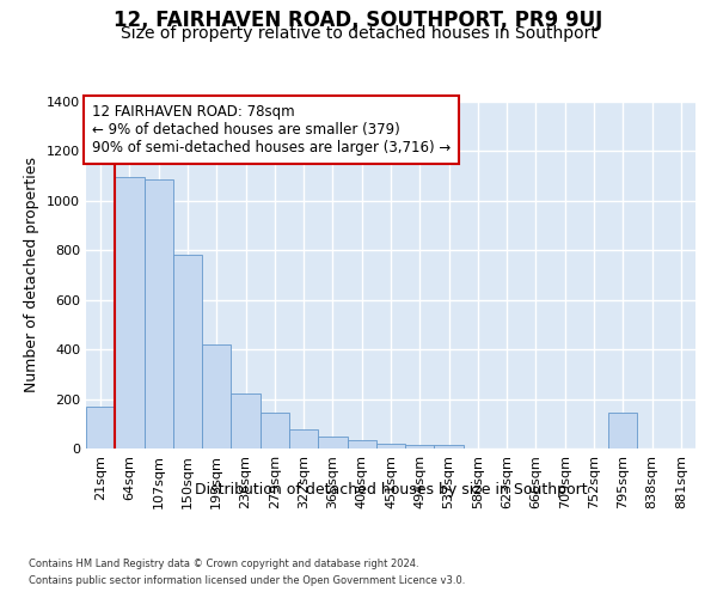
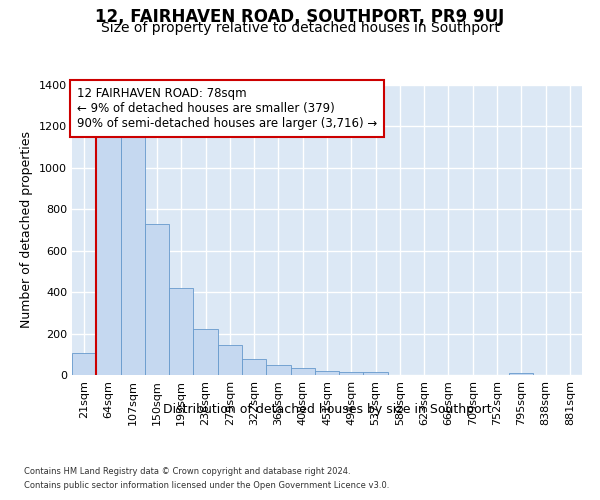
21sqm: 170 -> 105
64sqm: 1095 -> 1160
107sqm: 1085 -> 1160
150sqm: 780 -> 730
795sqm: 145 -> 10
